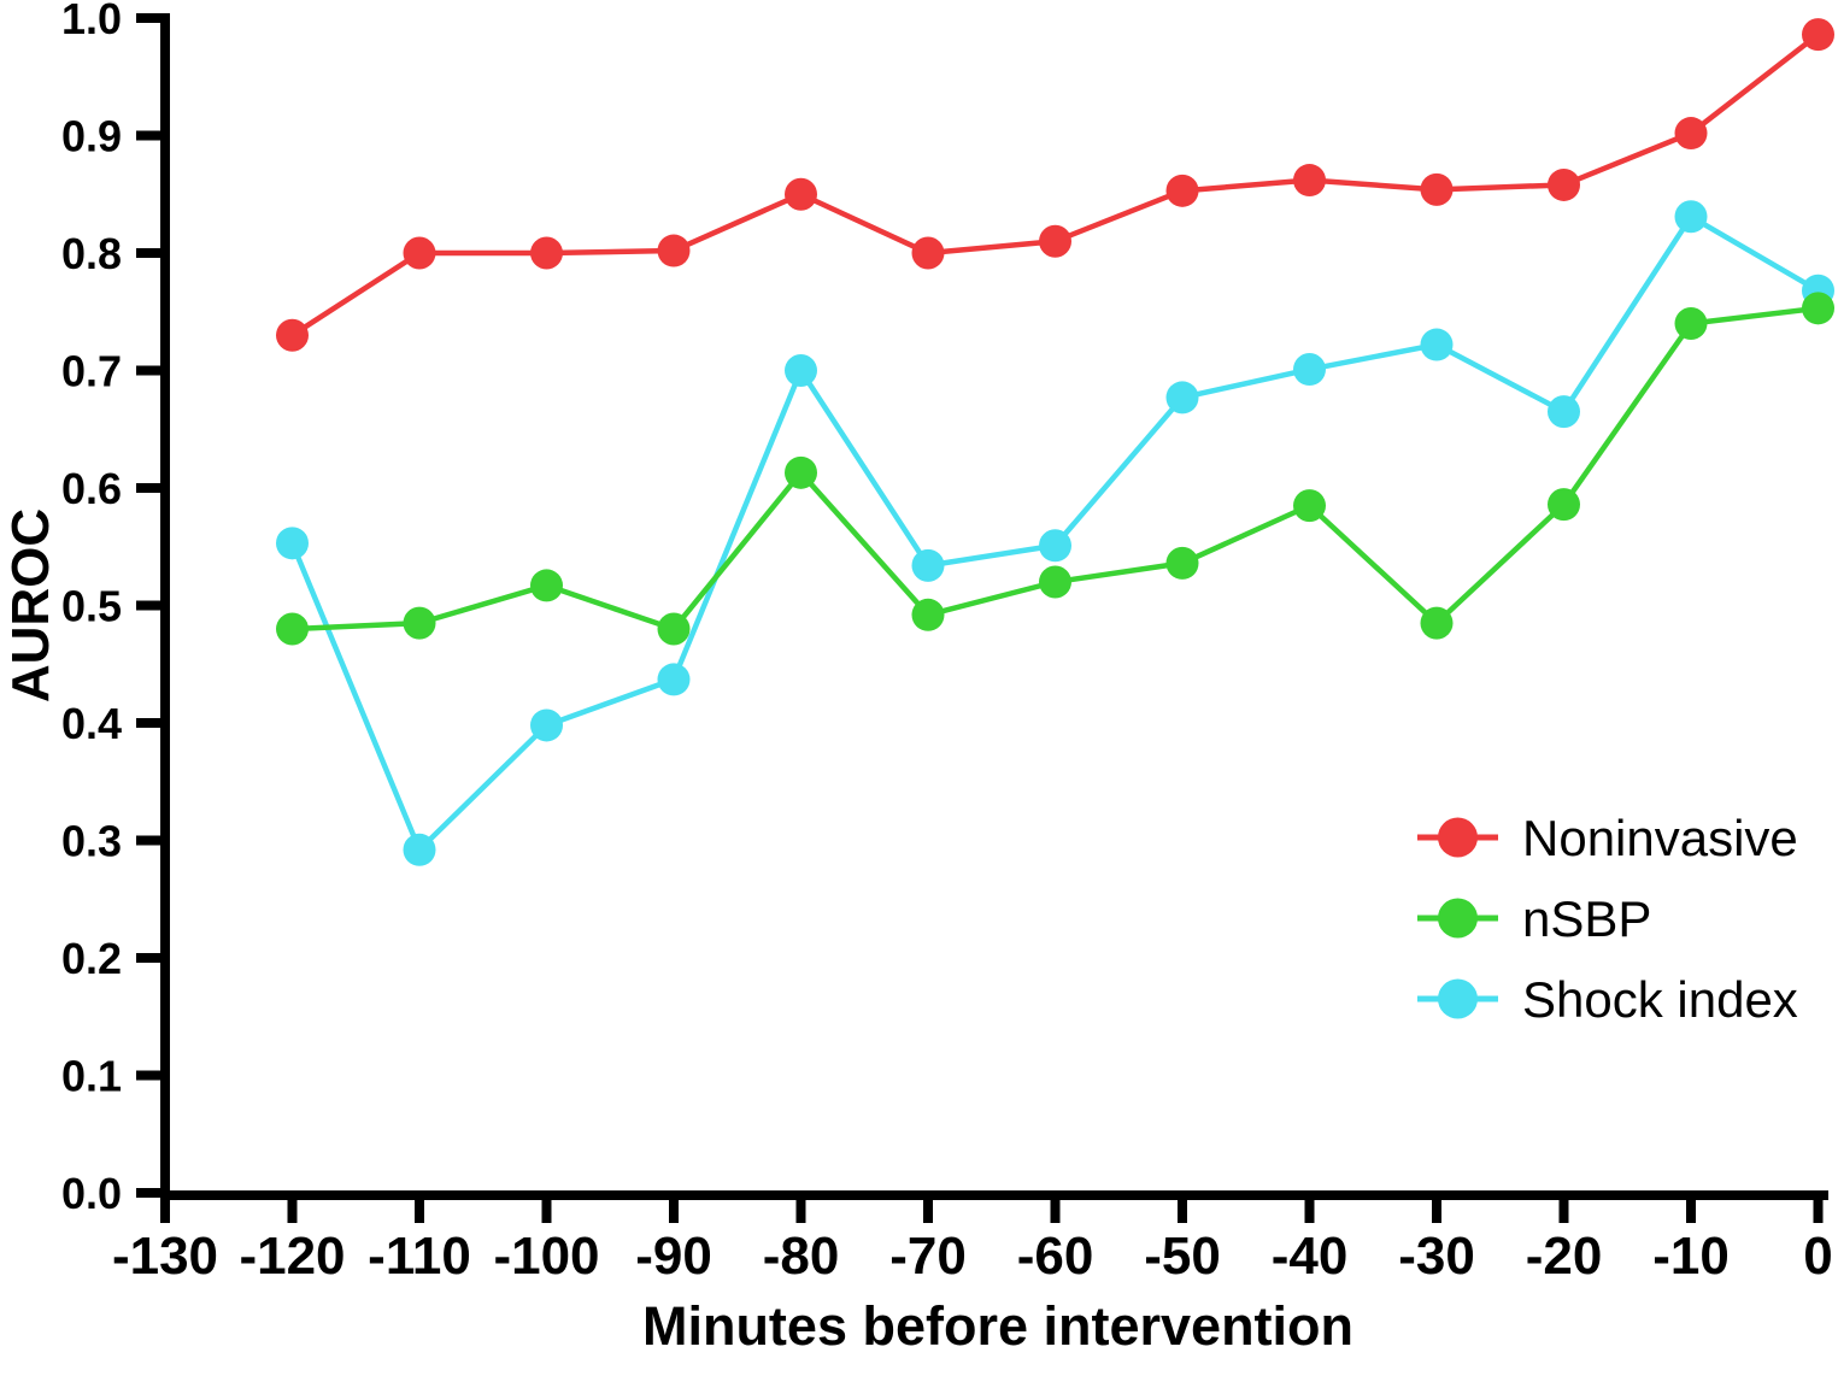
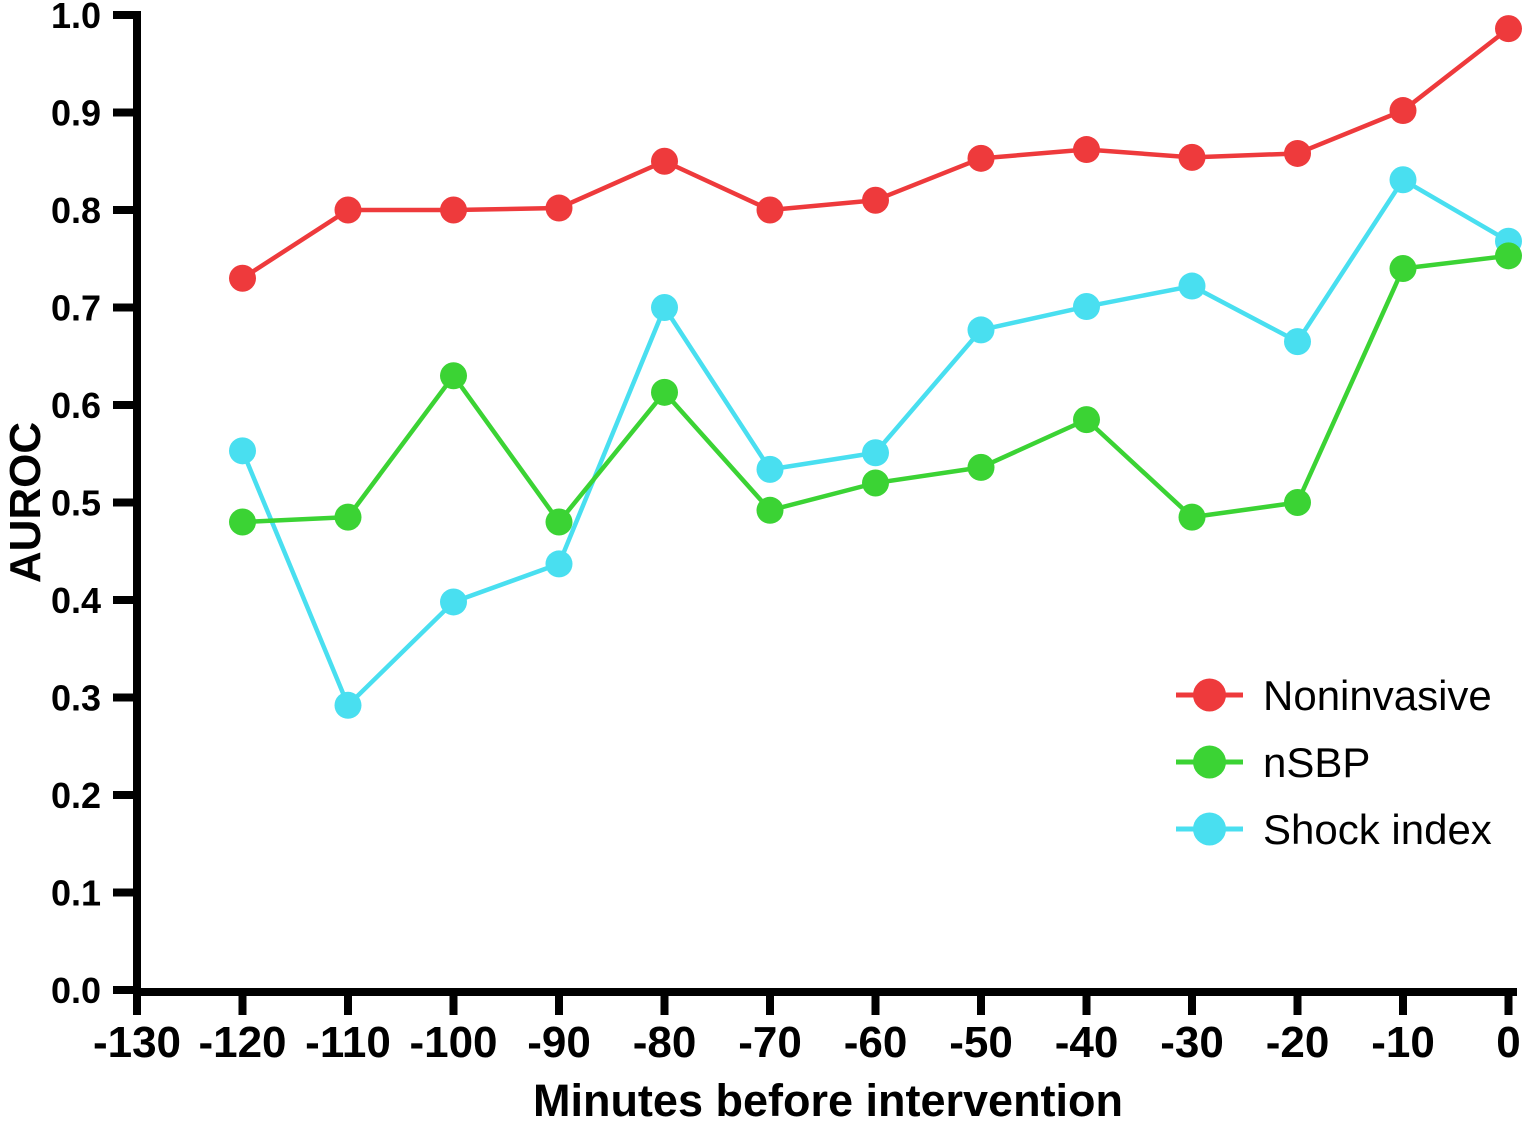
nSBP/-100: 0.52 -> 0.63
nSBP/-20: 0.59 -> 0.50
